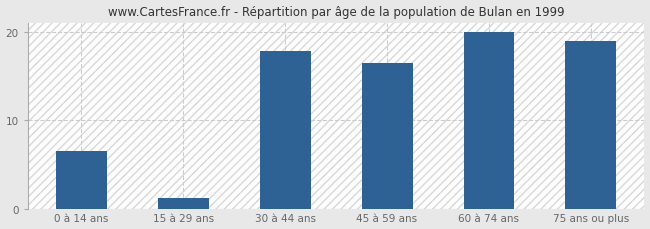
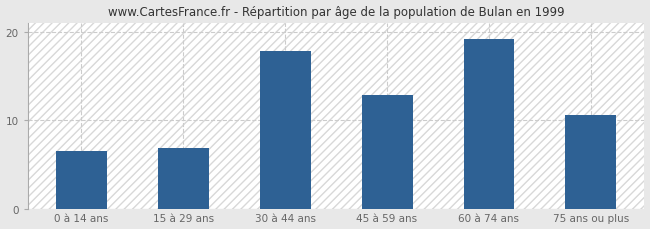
15 à 29 ans: 1.2 -> 6.8
45 à 59 ans: 16.5 -> 12.8
60 à 74 ans: 20.0 -> 19.2
75 ans ou plus: 19.0 -> 10.6
